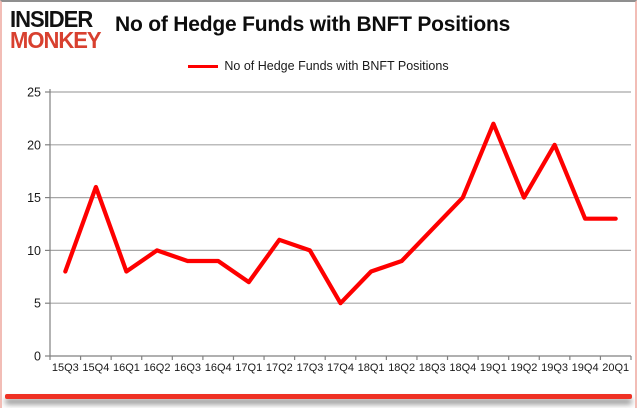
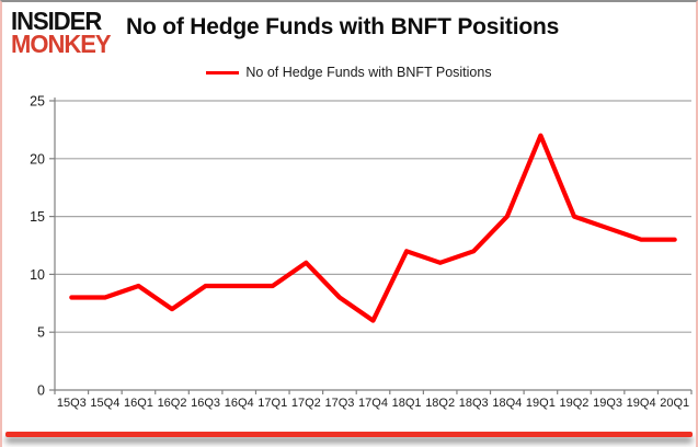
15Q4: 16 -> 8
16Q1: 8 -> 9
16Q2: 10 -> 7
17Q1: 7 -> 9
17Q3: 10 -> 8
17Q4: 5 -> 6
18Q1: 8 -> 12
18Q2: 9 -> 11
19Q3: 20 -> 14
